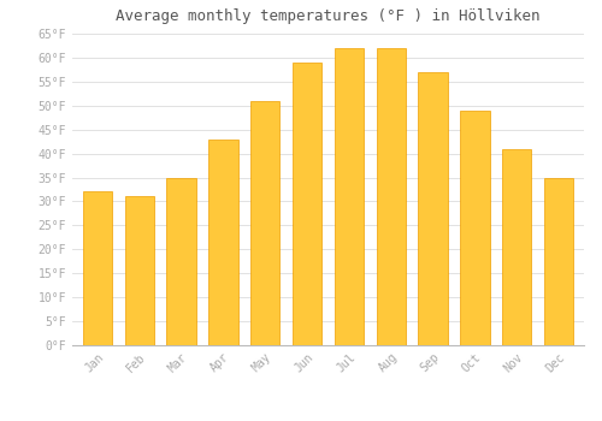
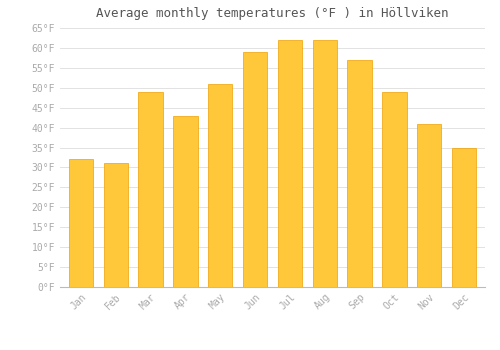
Mar: 35°F -> 49°F
